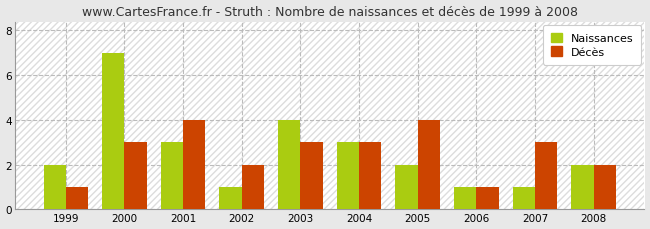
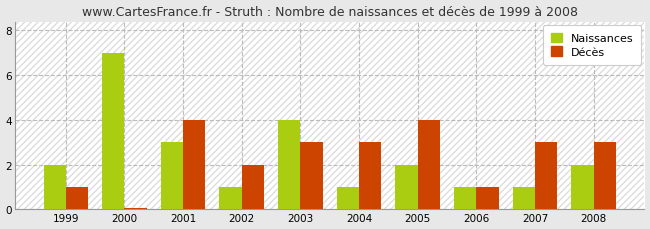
Décès/2000: 3.00 -> 0.07
Naissances/2004: 3 -> 1
Décès/2008: 2.00 -> 3.00
